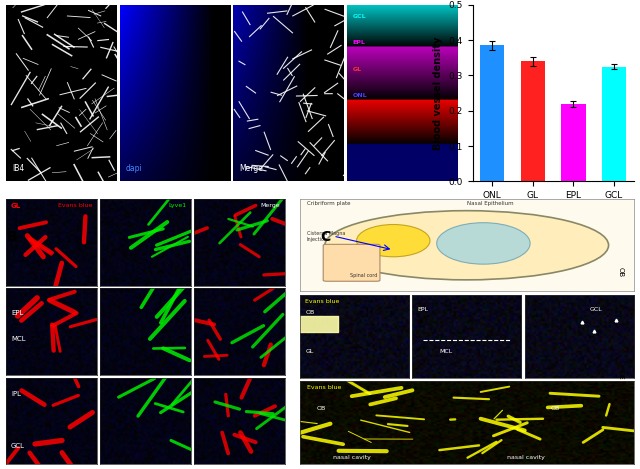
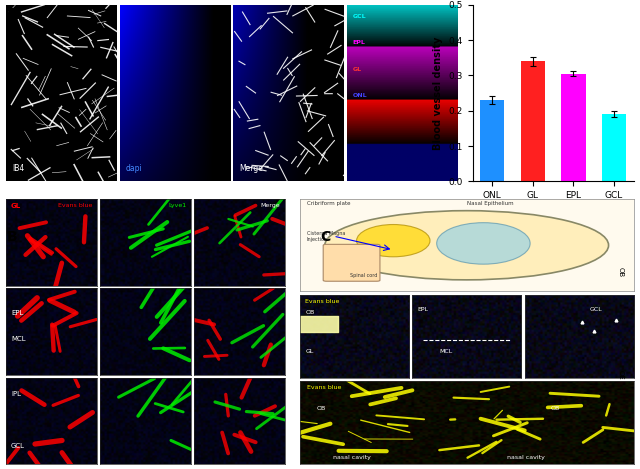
ONL: 0.385 -> 0.230
EPL: 0.220 -> 0.305
GCL: 0.325 -> 0.190
